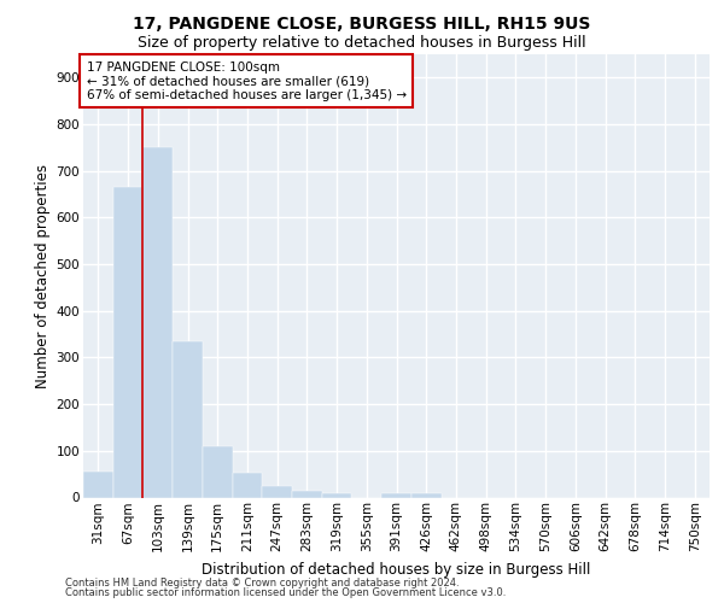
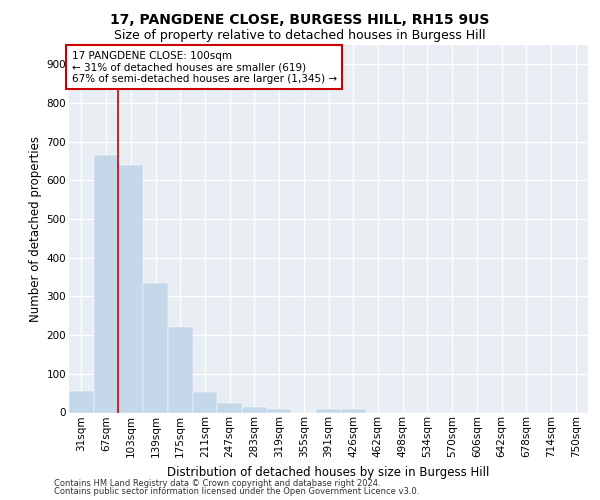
103sqm: 750 -> 640
175sqm: 110 -> 220
